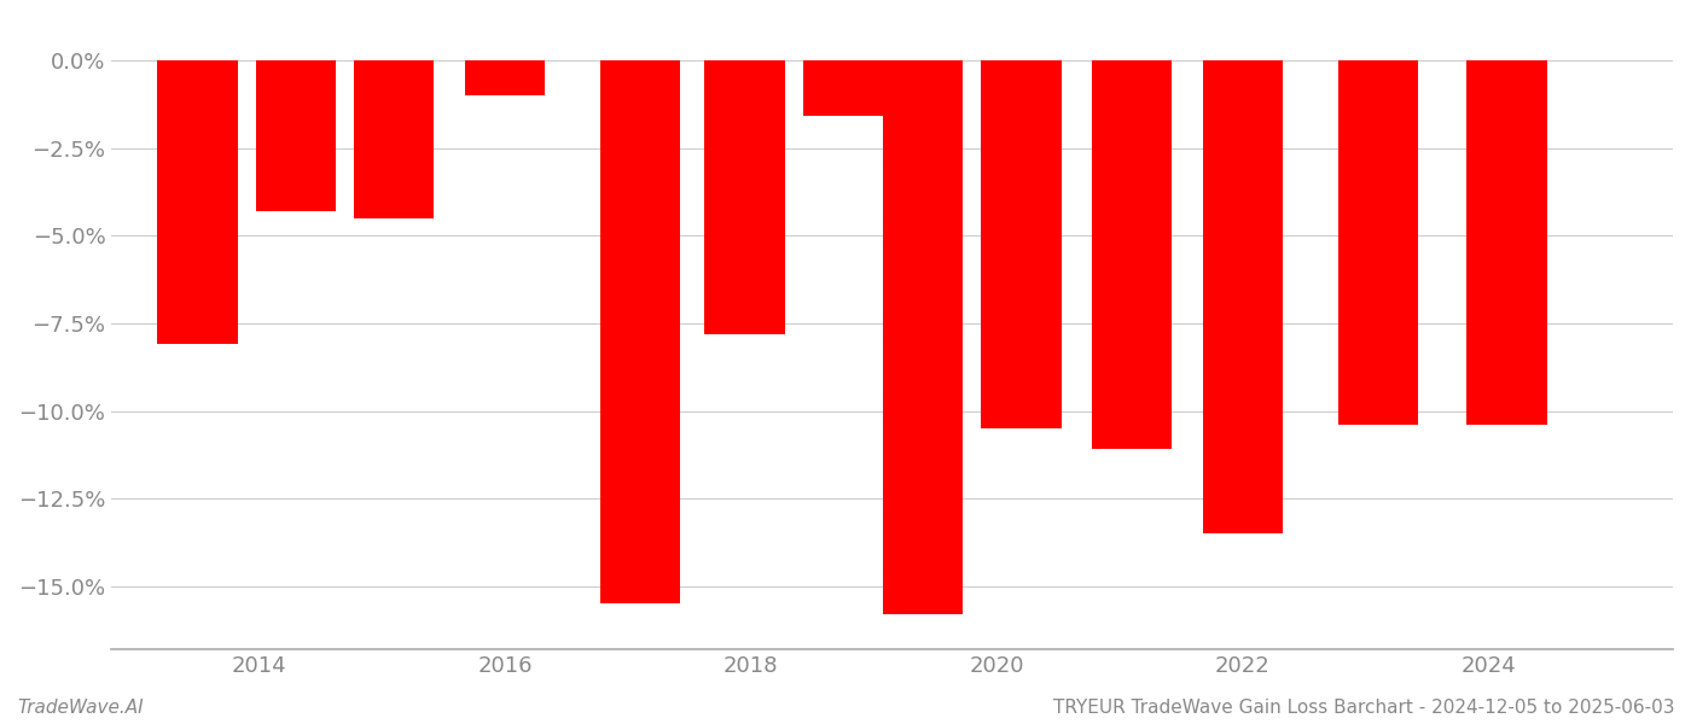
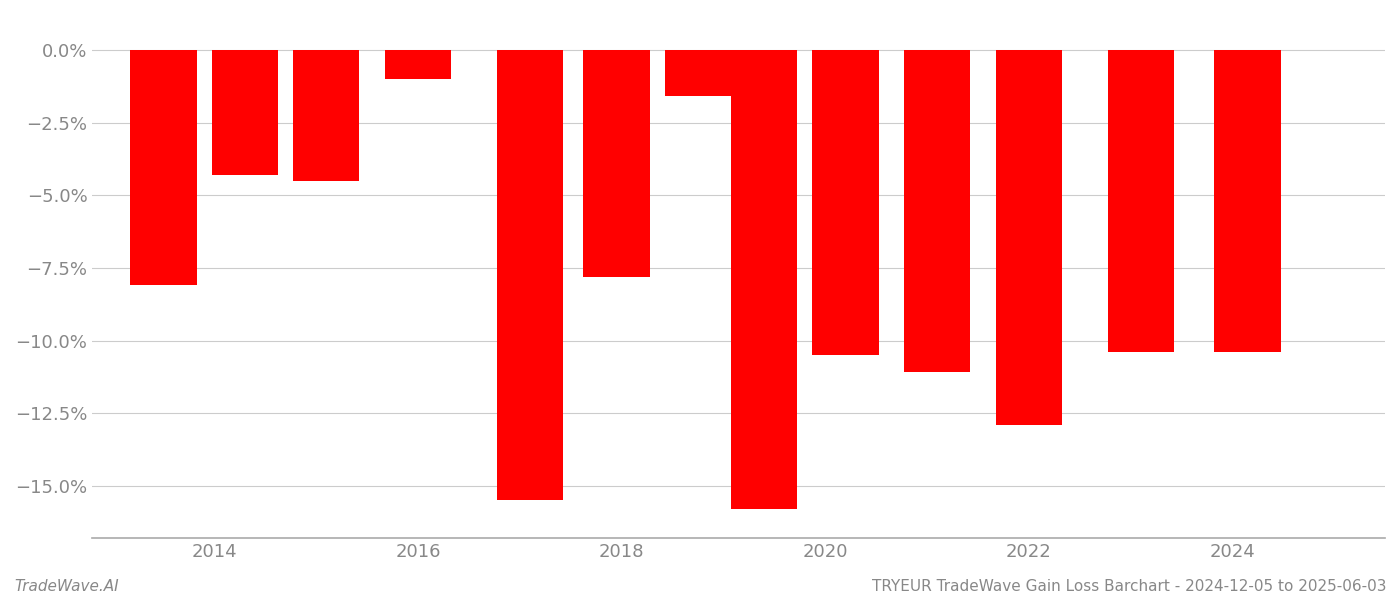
2022: -13.5% -> -12.9%
